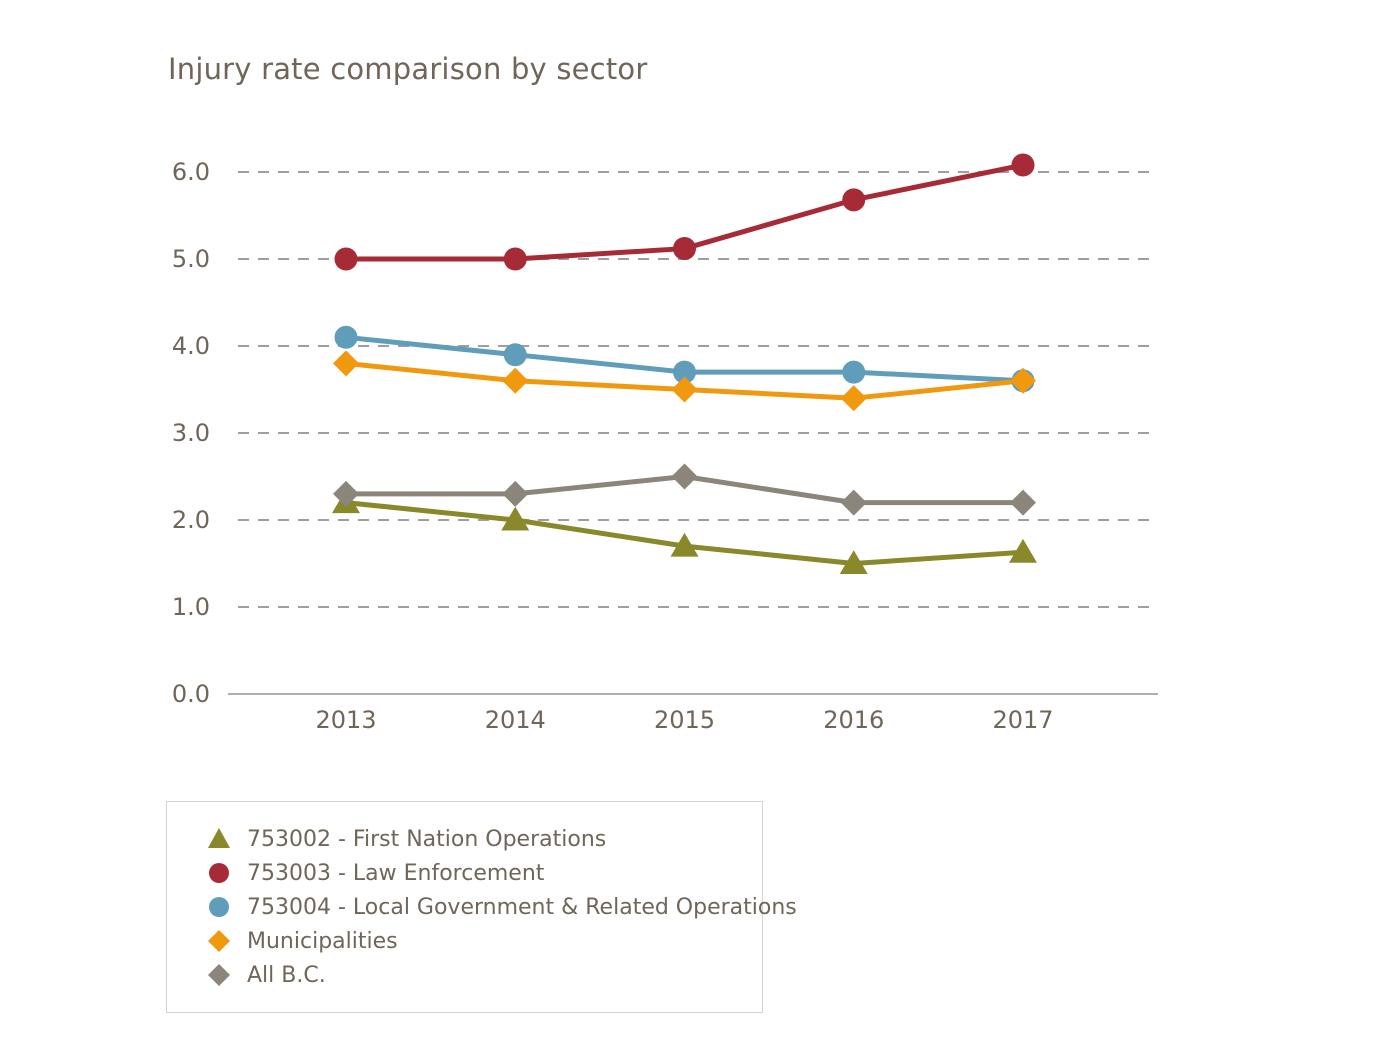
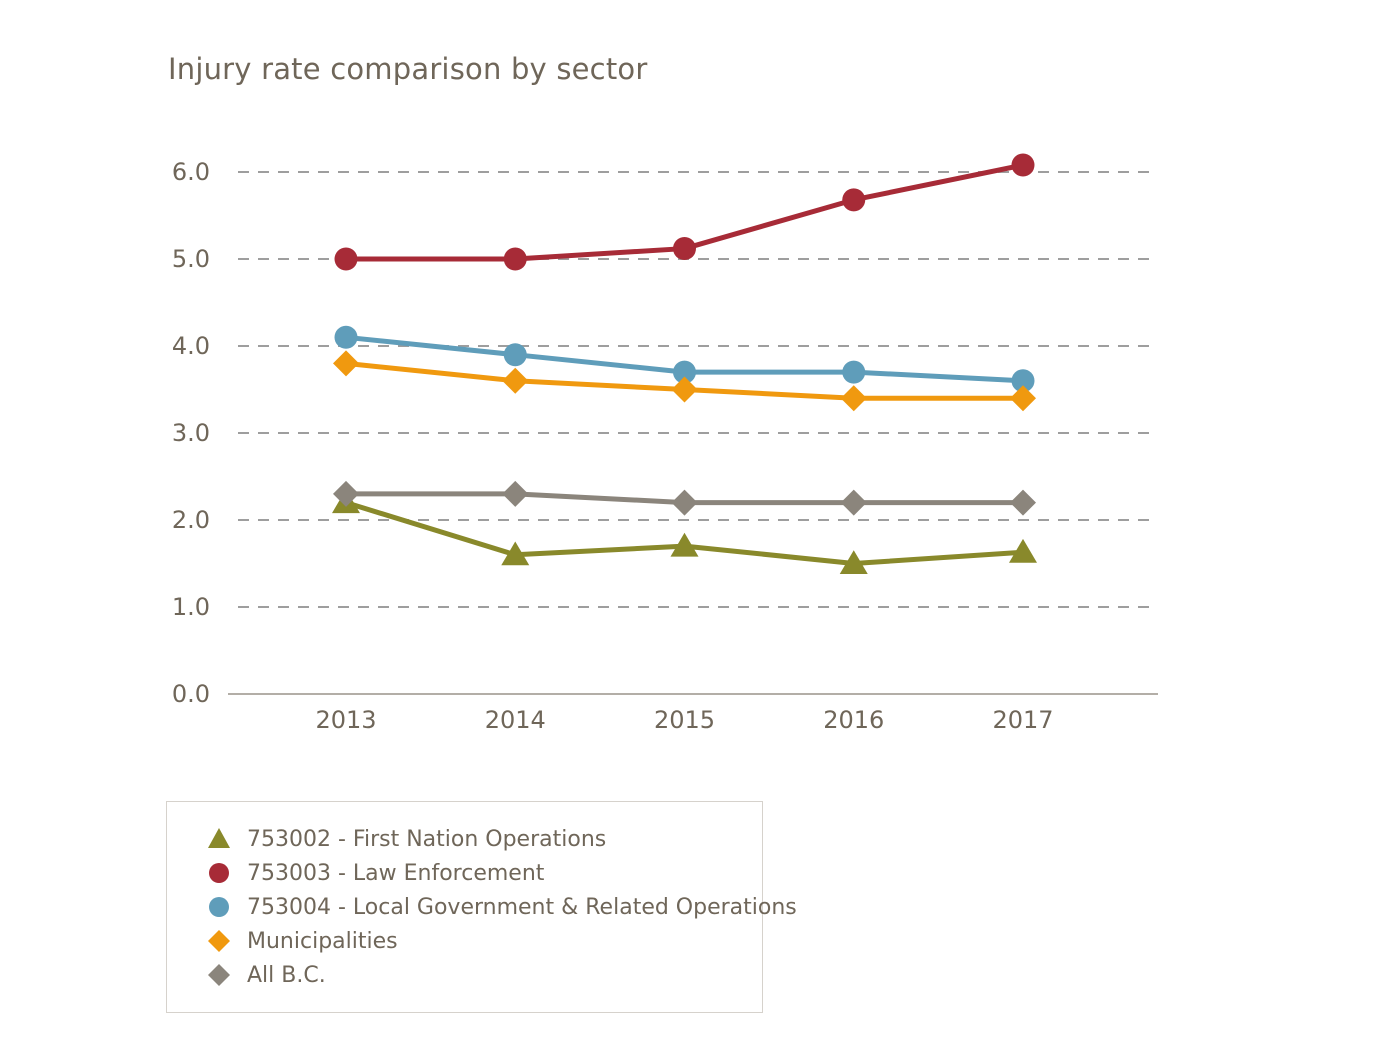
753002 - First Nation Operations/2014: 2.0 -> 1.6
All B.C./2015: 2.5 -> 2.2
Municipalities/2017: 3.6 -> 3.4
